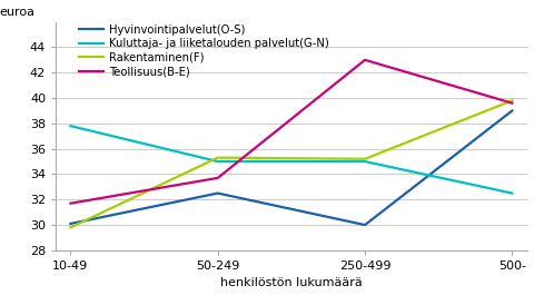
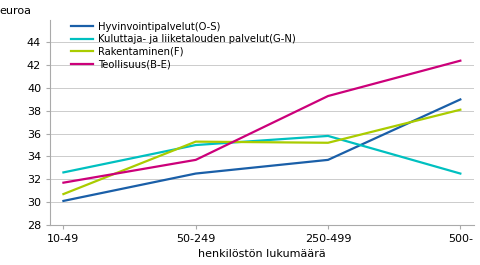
Kuluttaja- ja liiketalouden palvelut(G-N)/10-49: 37.8 -> 32.6
Rakentaminen(F)/10-49: 29.8 -> 30.7
Hyvinvointipalvelut(O-S)/250-499: 30.0 -> 33.7
Kuluttaja- ja liiketalouden palvelut(G-N)/250-499: 35.0 -> 35.8
Teollisuus(B-E)/250-499: 43.0 -> 39.3
Rakentaminen(F)/500-: 39.8 -> 38.1
Teollisuus(B-E)/500-: 39.6 -> 42.4
